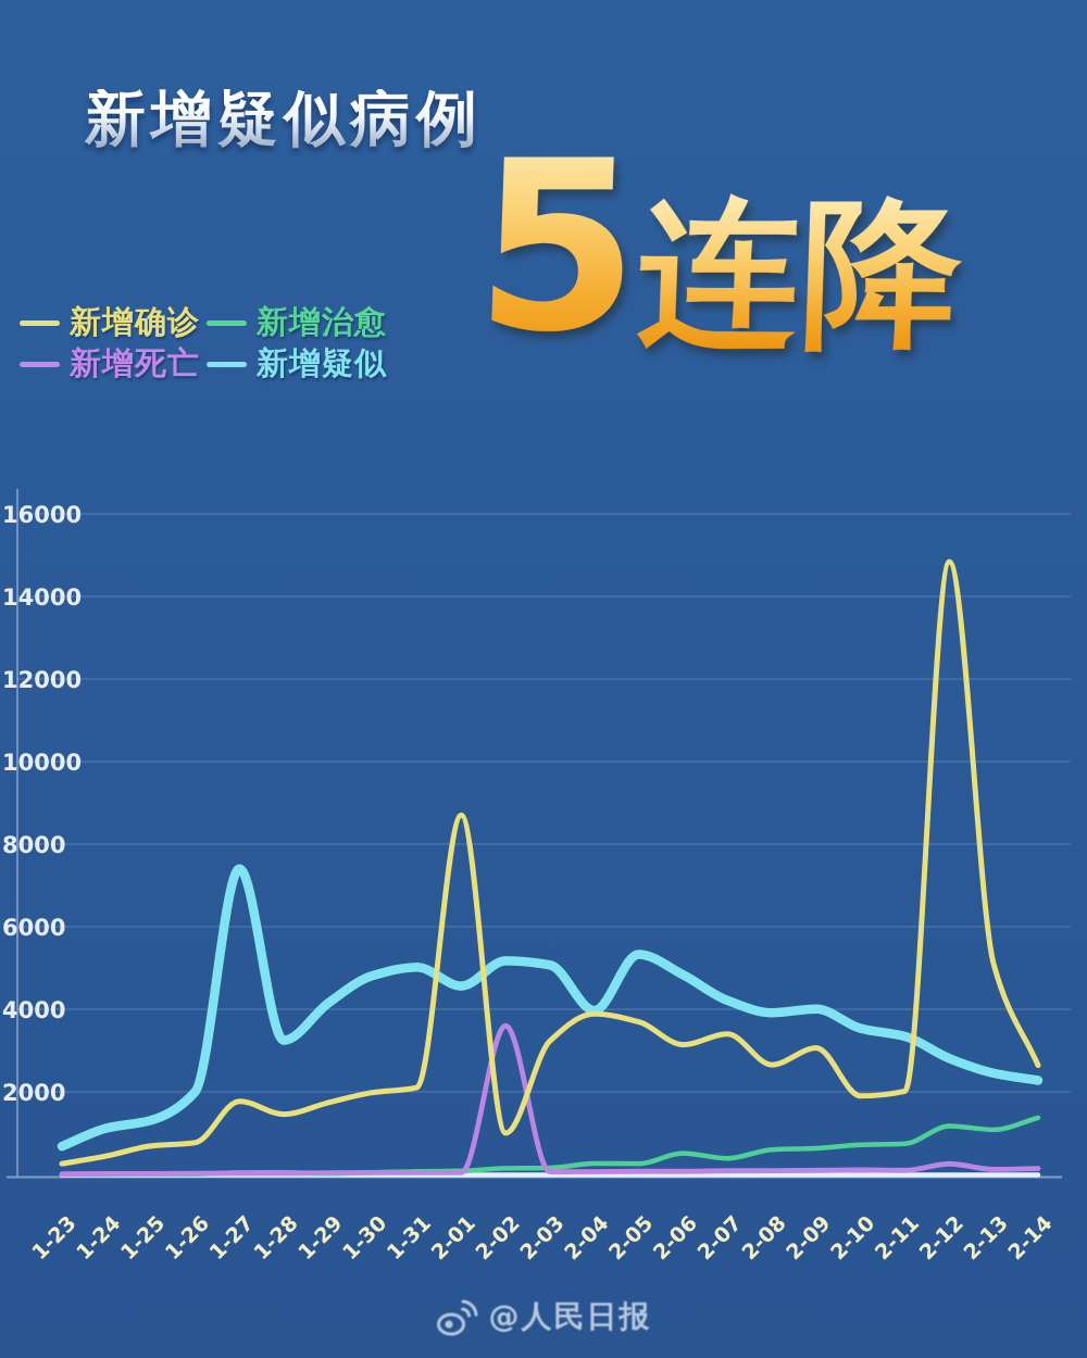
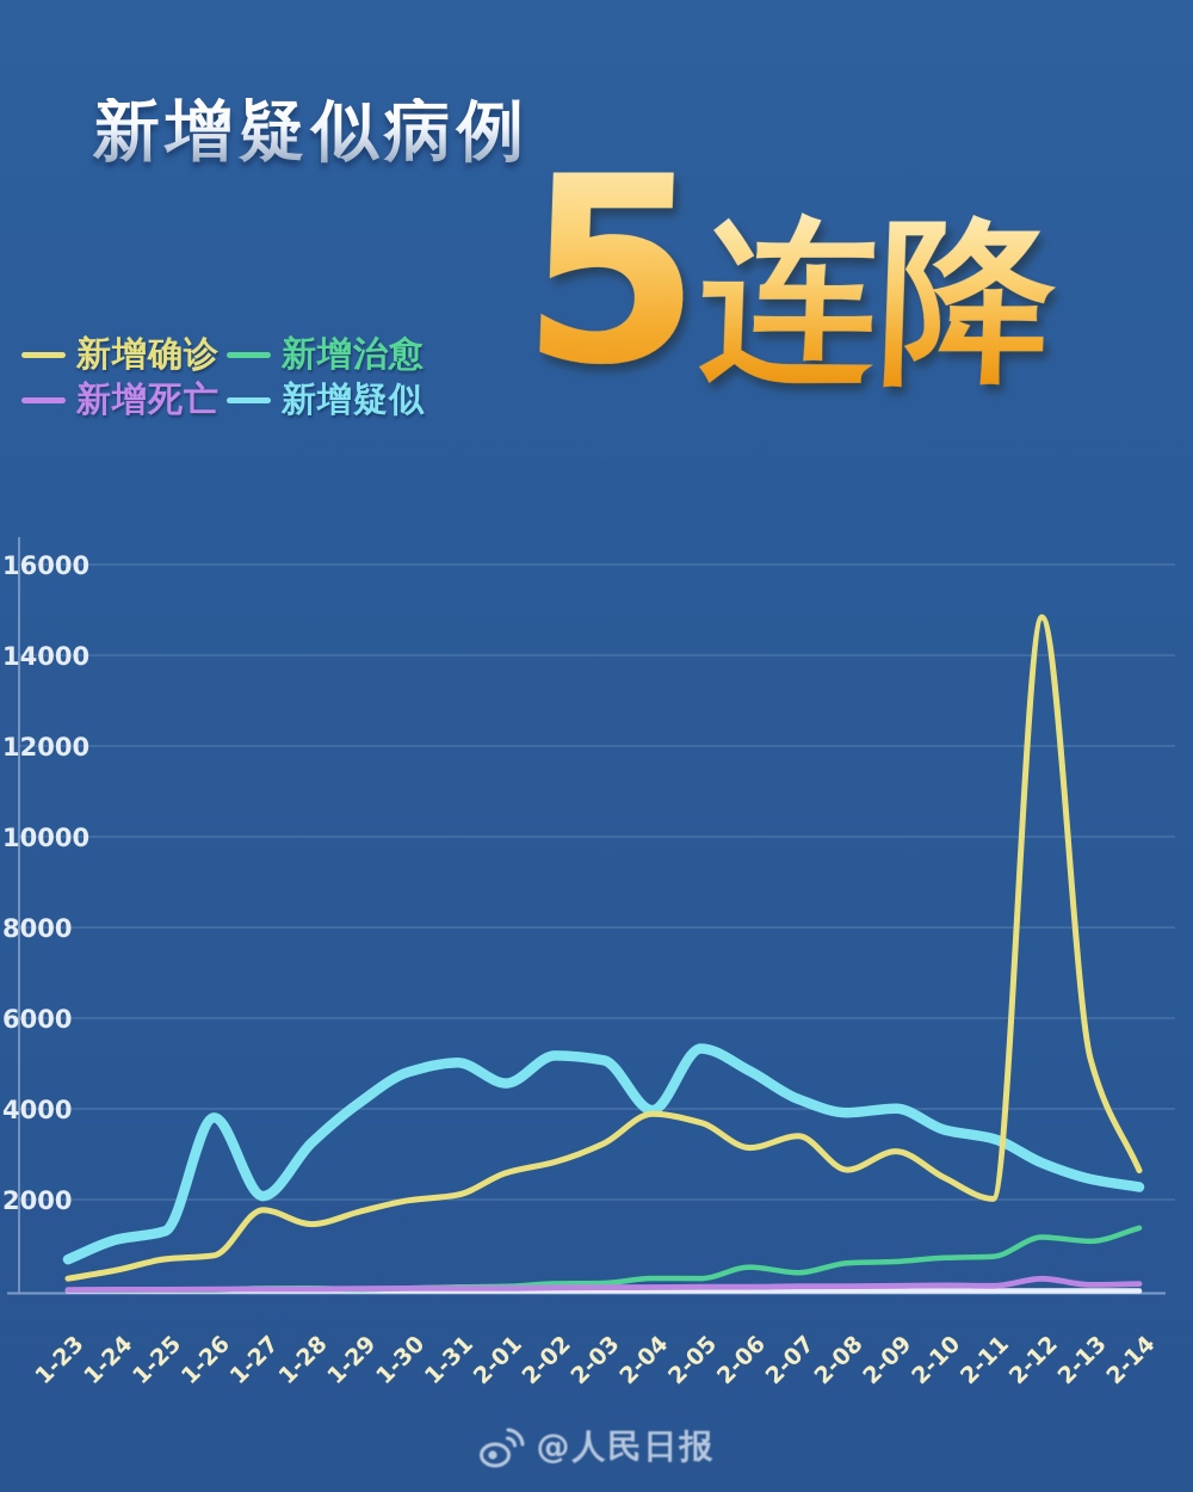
新增疑似/1-26: 2000 -> 3800
新增疑似/1-27: 7400 -> 2100
新增确诊/2-01: 8700 -> 2600
新增确诊/2-02: 1000 -> 2800
新增死亡/2-02: 3600 -> 100
新增确诊/2-10: 1900 -> 2500
